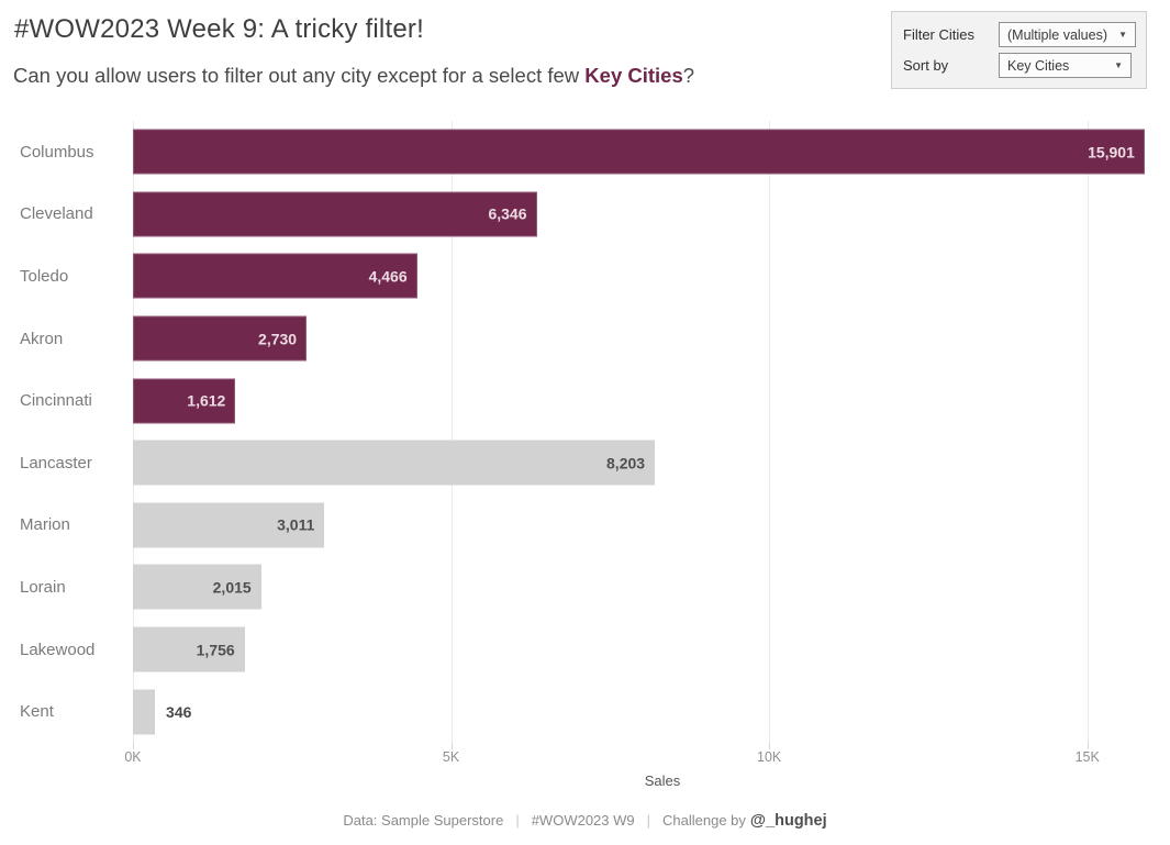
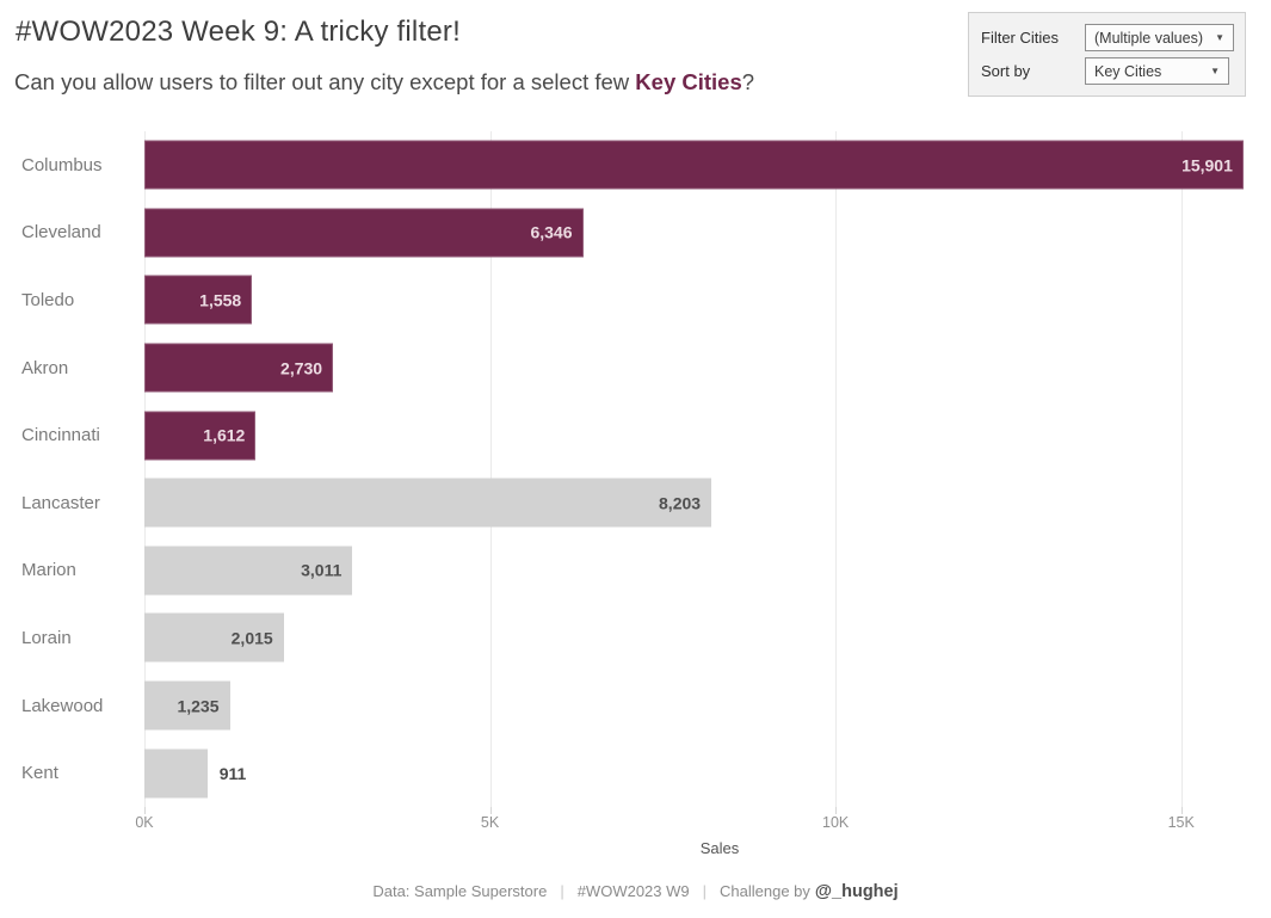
Toledo: 4,466 -> 1,558
Lakewood: 1,756 -> 1,235
Kent: 346 -> 911
